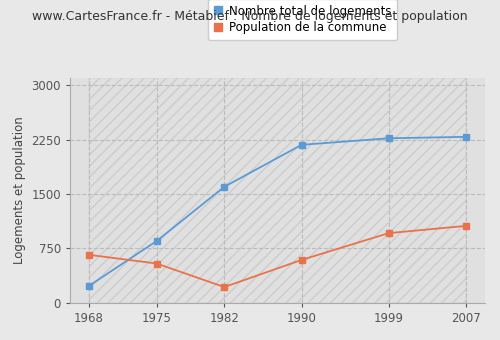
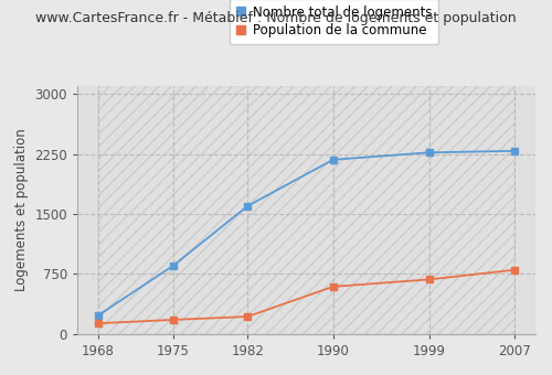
Population de la commune/1968: 660 -> 130
Population de la commune/1975: 540 -> 180
Population de la commune/1999: 960 -> 680
Population de la commune/2007: 1060 -> 800
